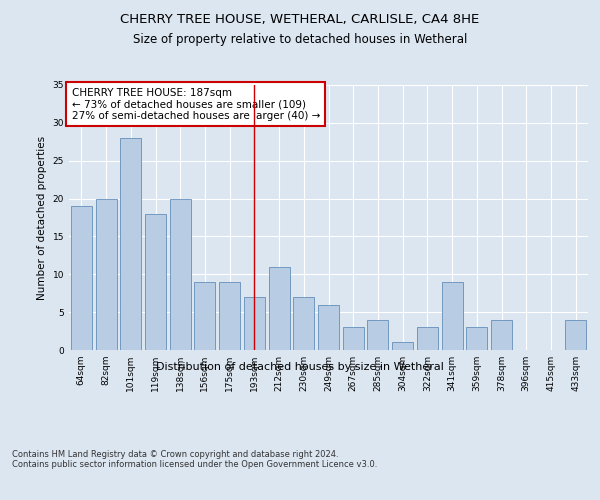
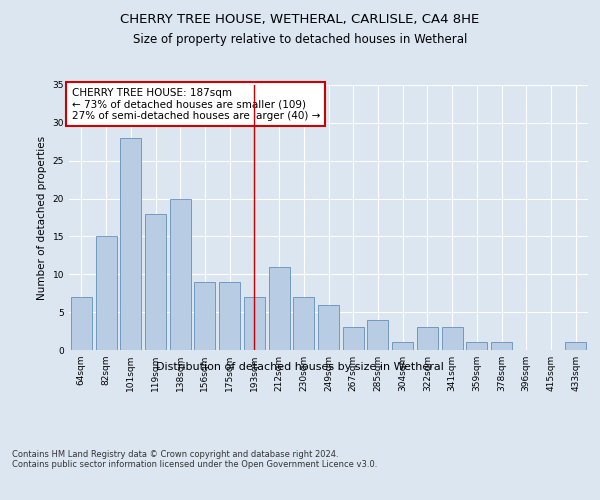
64sqm: 19 -> 7
82sqm: 20 -> 15
341sqm: 9 -> 3
359sqm: 3 -> 1
378sqm: 4 -> 1
433sqm: 4 -> 1
